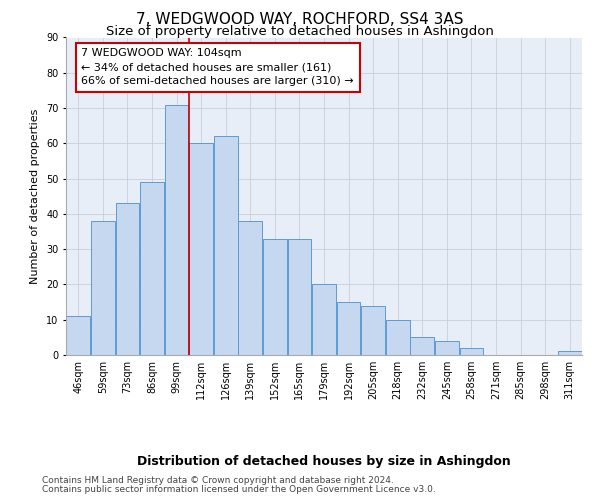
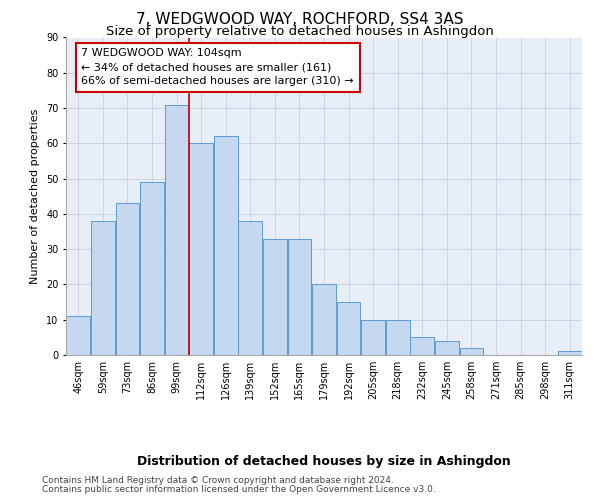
205sqm: 14 -> 10
